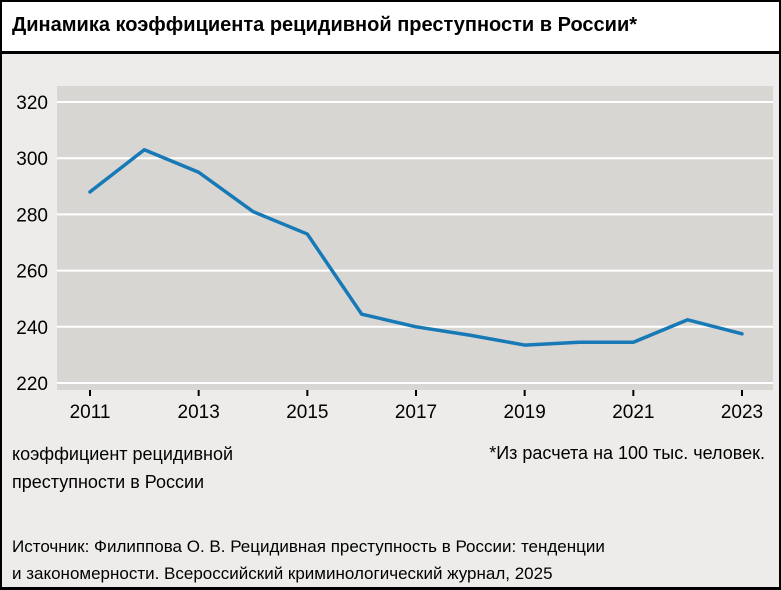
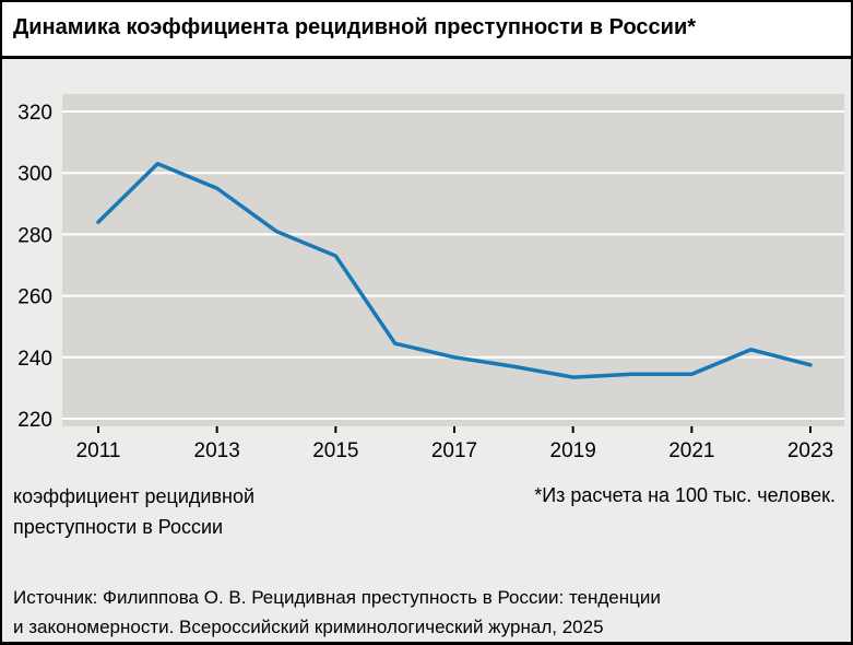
2011: 288 -> 284
